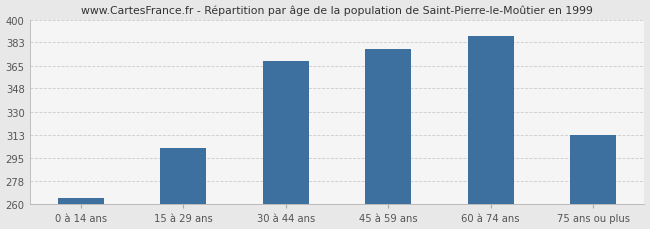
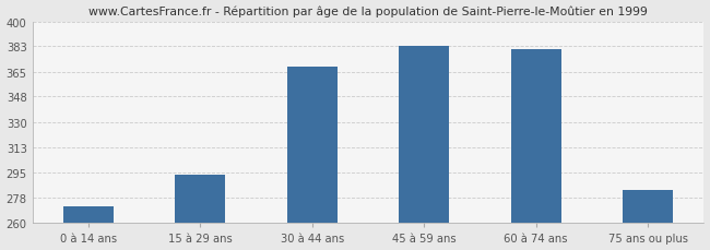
0 à 14 ans: 265 -> 272
15 à 29 ans: 303 -> 294
45 à 59 ans: 378 -> 383
60 à 74 ans: 388 -> 381
75 ans ou plus: 313 -> 283
